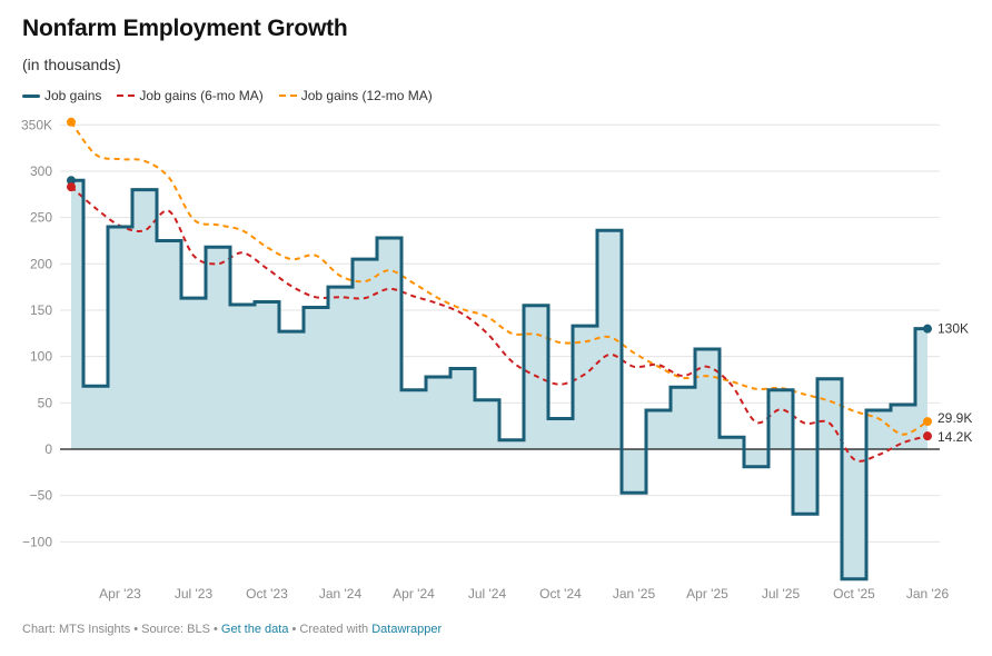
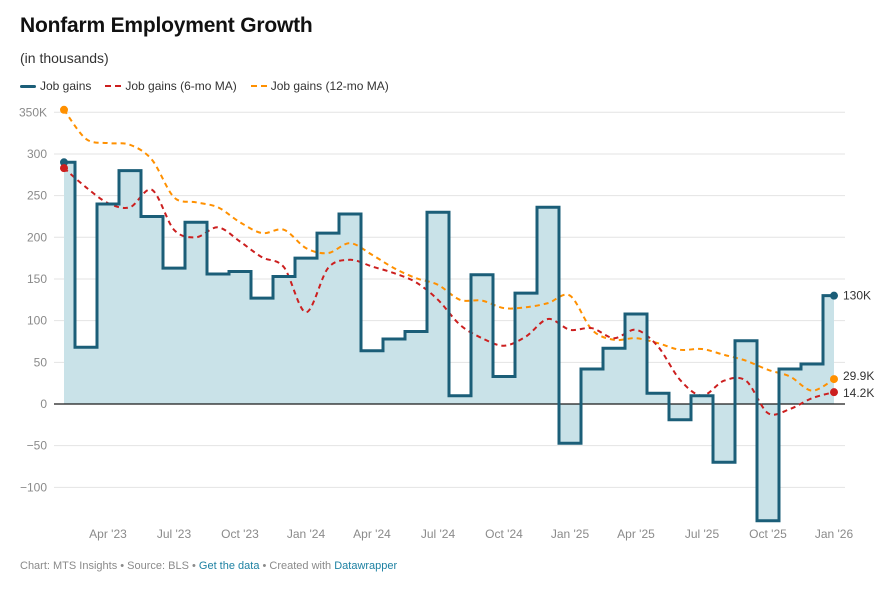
Job gains (6-mo MA)/Jan '24: 160K -> 110K
Job gains/Jul '24: 50K -> 230K
Job gains (12-mo MA)/Jan '25: 100K -> 130K
Job gains/Jul '25: 60K -> 10K
Job gains (6-mo MA)/Jul '25: 40K -> 10K
